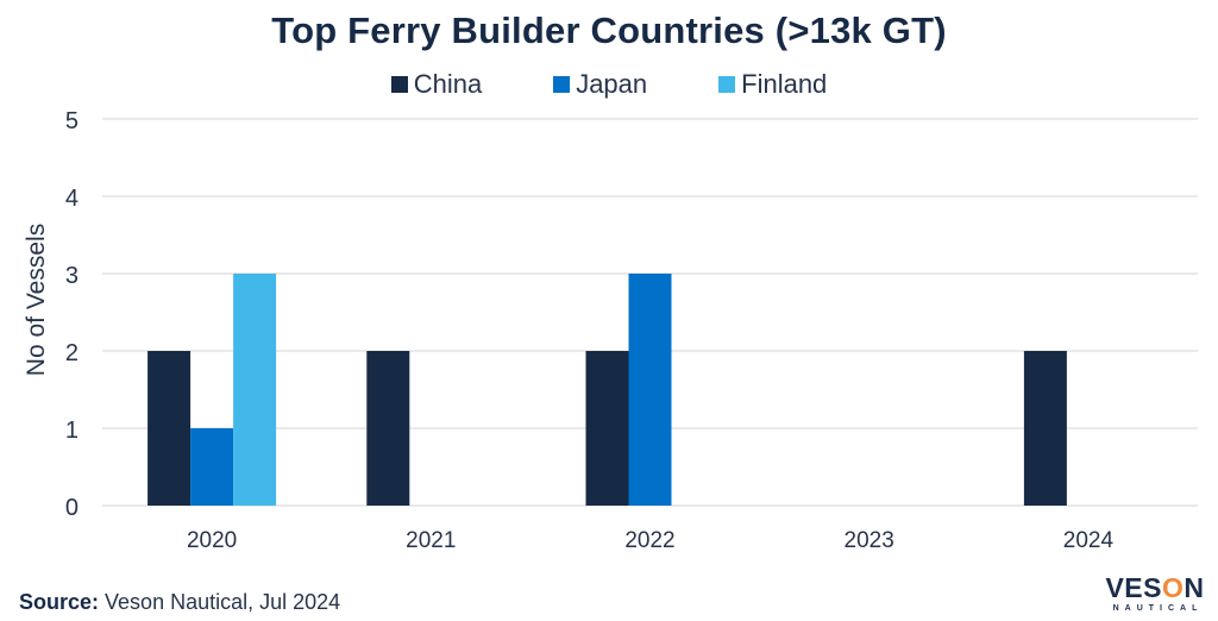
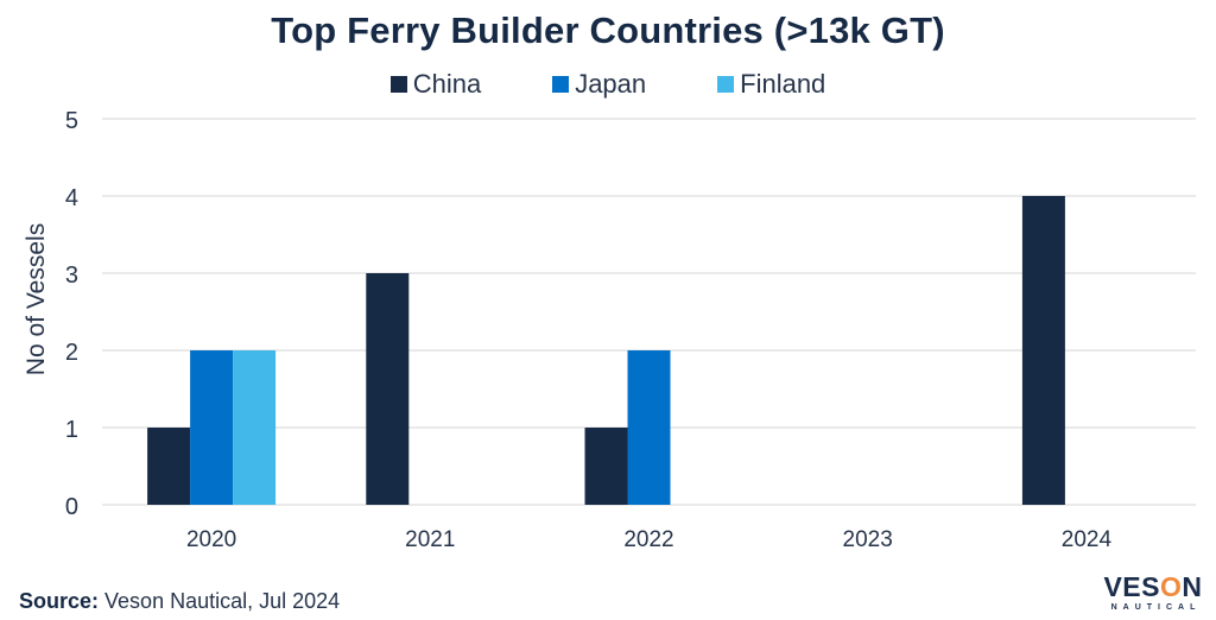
China/2020: 2 -> 1
Japan/2020: 1 -> 2
Finland/2020: 3 -> 2
China/2021: 2 -> 3
China/2022: 2 -> 1
Japan/2022: 3 -> 2
China/2024: 2 -> 4
